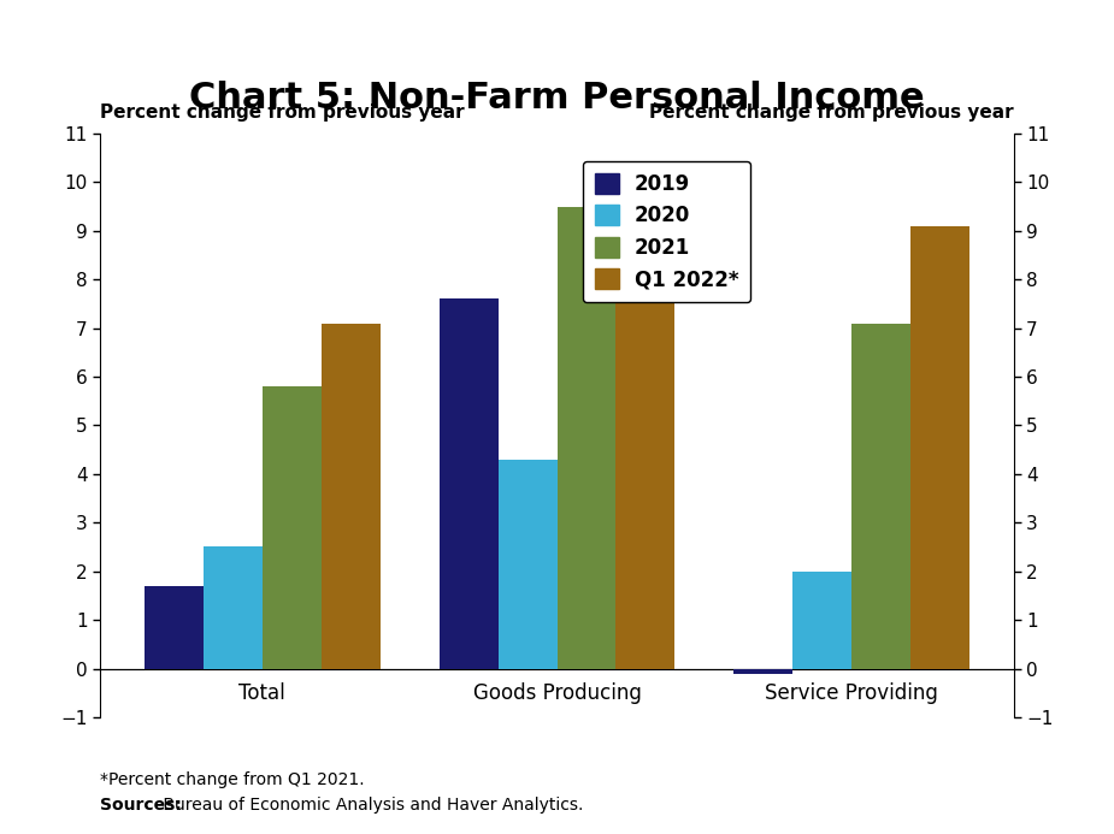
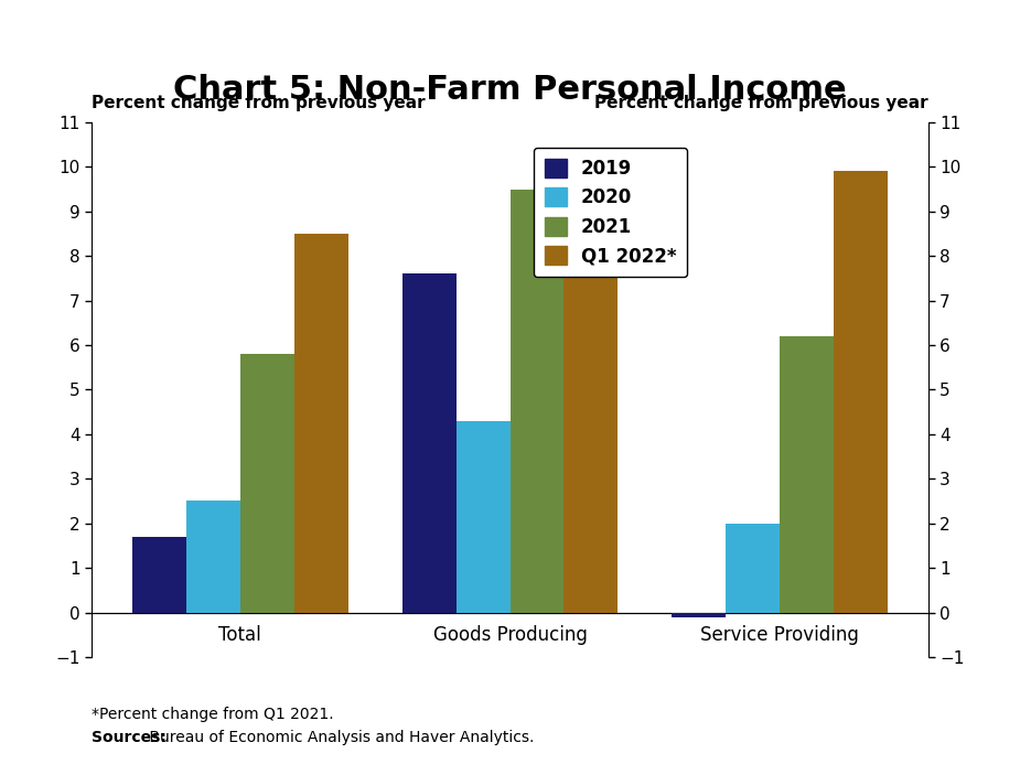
Q1 2022*/Total: 7.1 -> 8.5
2021/Service Providing: 7.1 -> 6.2
Q1 2022*/Service Providing: 9.1 -> 9.9
